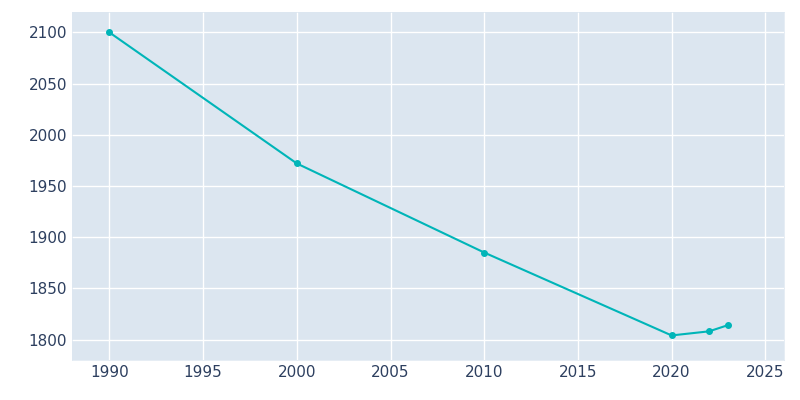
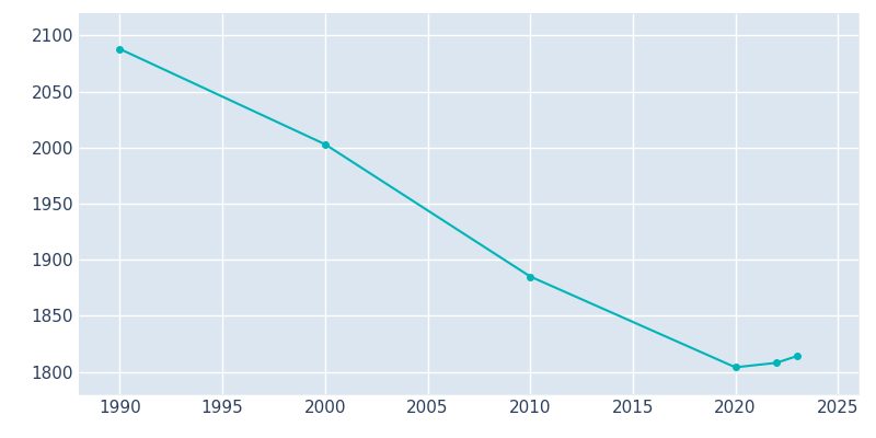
1990: 2100 -> 2088
2000: 1972 -> 2003
